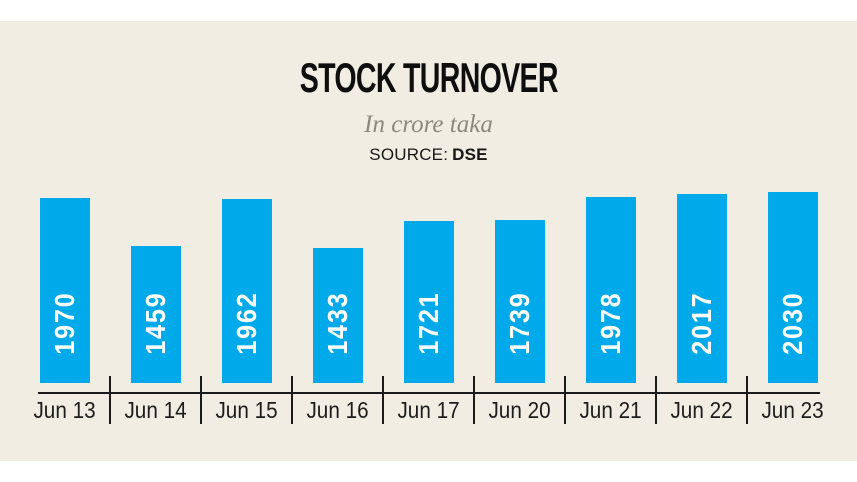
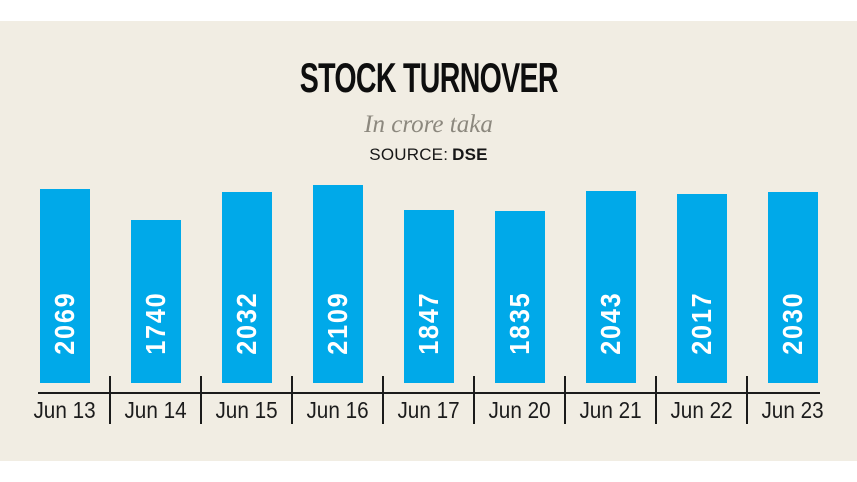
Jun 13: 1970 -> 2069
Jun 14: 1459 -> 1740
Jun 15: 1962 -> 2032
Jun 16: 1433 -> 2109
Jun 17: 1721 -> 1847
Jun 20: 1739 -> 1835
Jun 21: 1978 -> 2043
